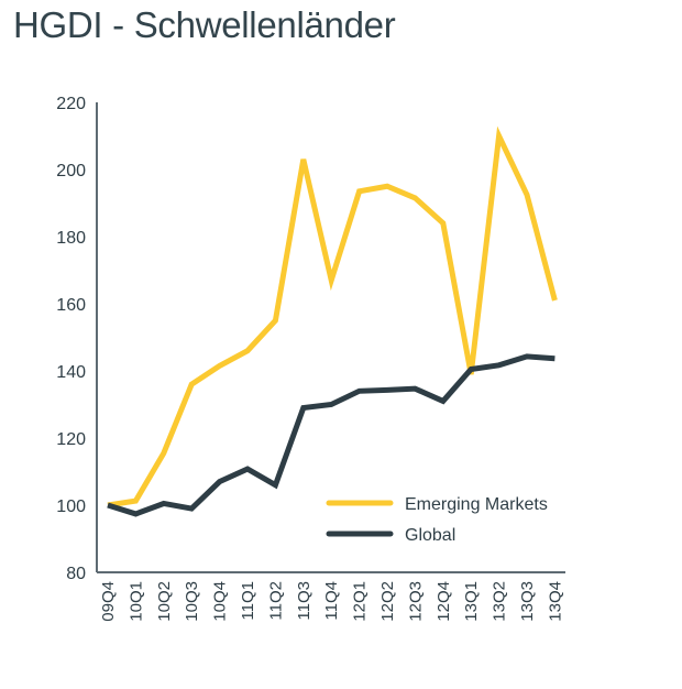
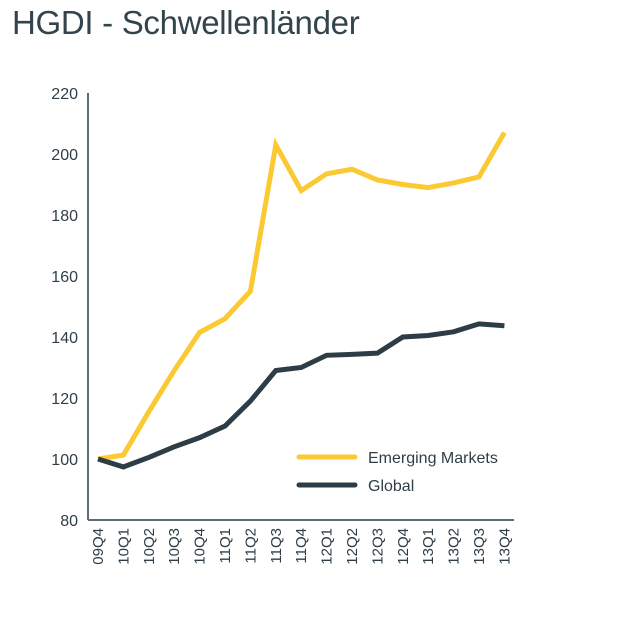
Emerging Markets/10Q3: 136 -> 129
Global/10Q3: 99 -> 104
Global/11Q2: 106 -> 119
Emerging Markets/11Q4: 167 -> 188
Emerging Markets/12Q4: 184 -> 190
Global/12Q4: 131 -> 140
Emerging Markets/13Q1: 139 -> 189
Emerging Markets/13Q2: 210 -> 190
Emerging Markets/13Q4: 161 -> 207
